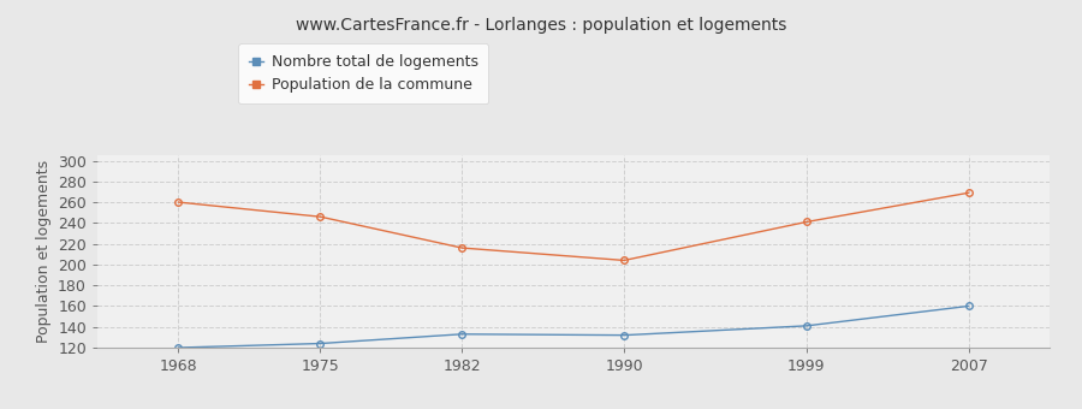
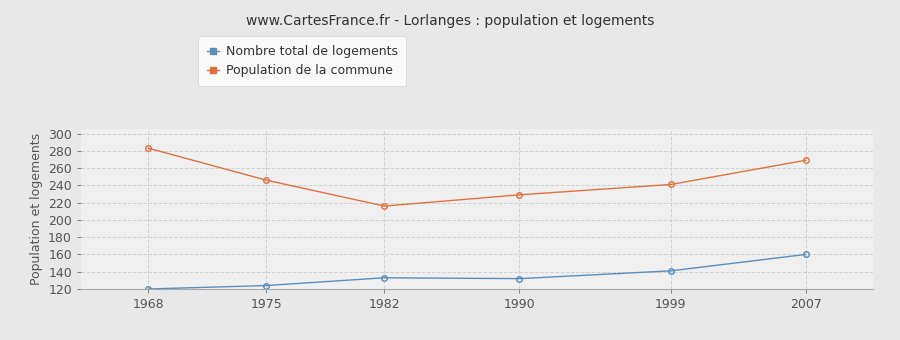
Population de la commune/1968: 260 -> 283
Population de la commune/1990: 204 -> 229
